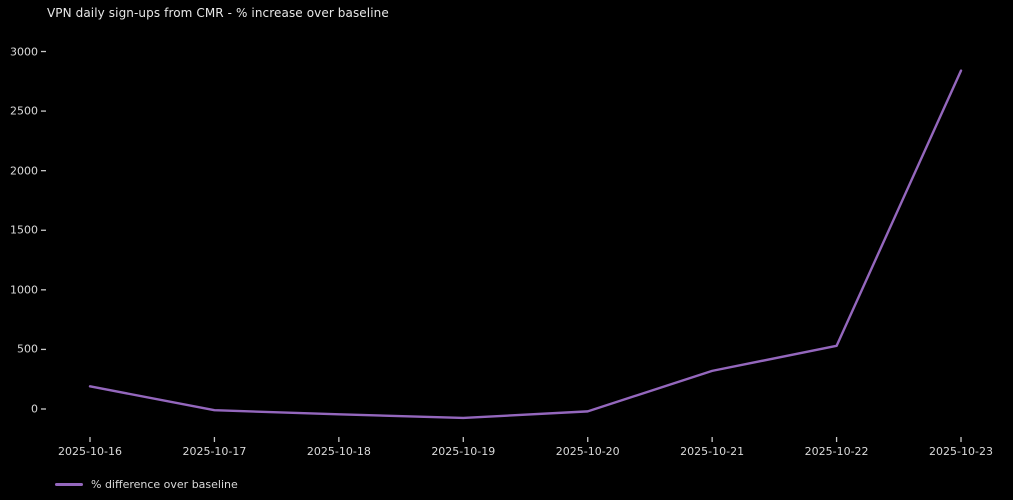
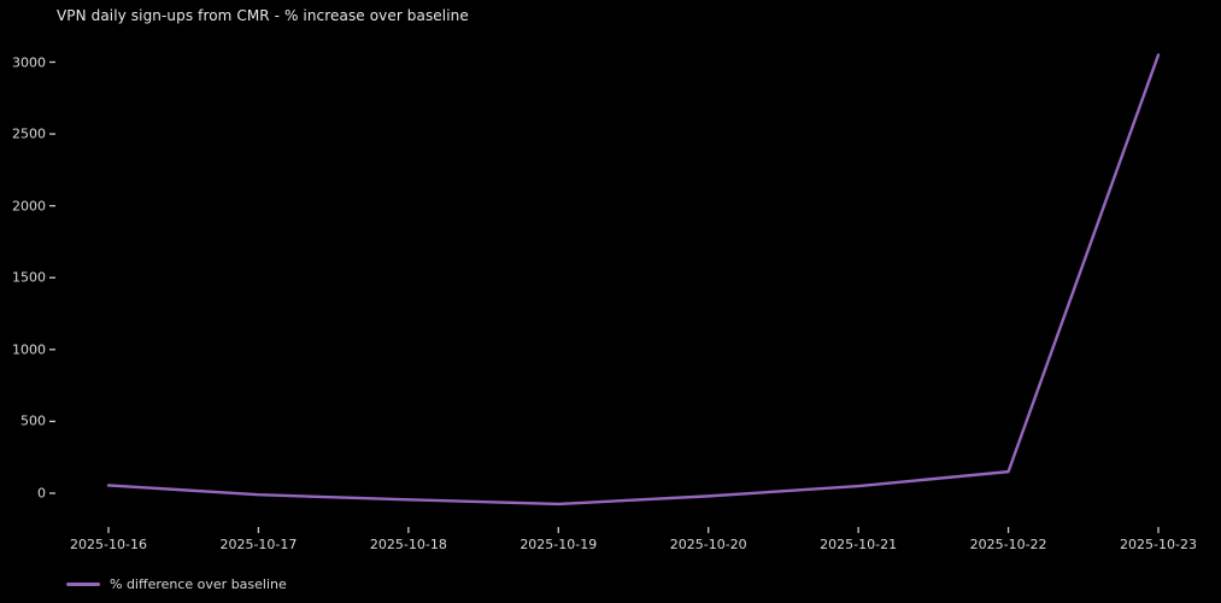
2025-10-16: 190 -> 60
2025-10-21: 320 -> 50
2025-10-22: 530 -> 150
2025-10-23: 2840 -> 3050
